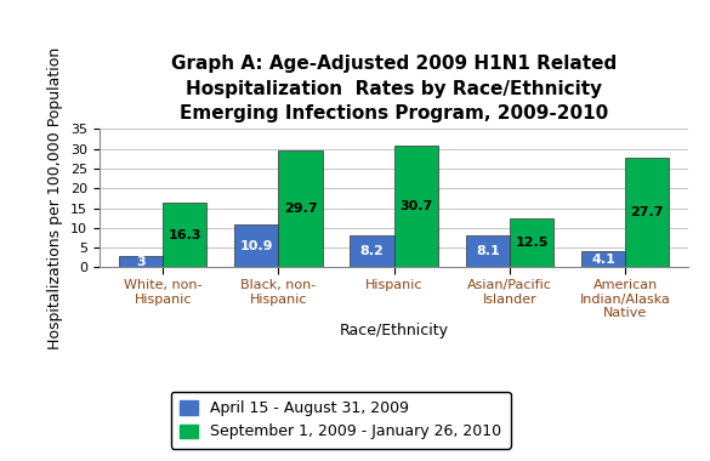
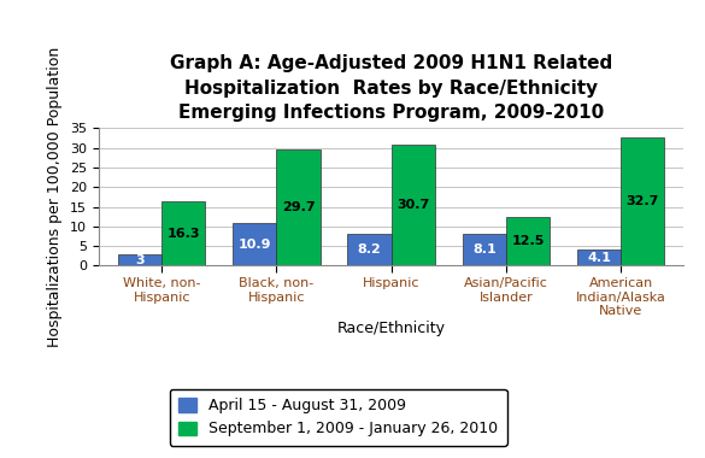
September 1, 2009 - January 26, 2010/American Indian/Alaska Native: 27.7 -> 32.7
